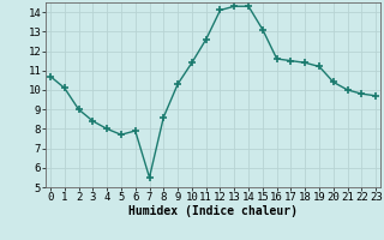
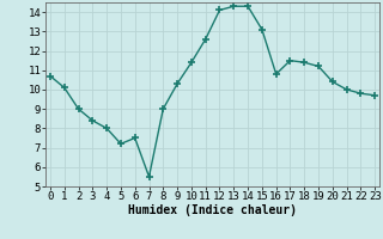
5: 7.7 -> 7.2
6: 7.9 -> 7.5
8: 8.6 -> 9.0
16: 11.6 -> 10.8
